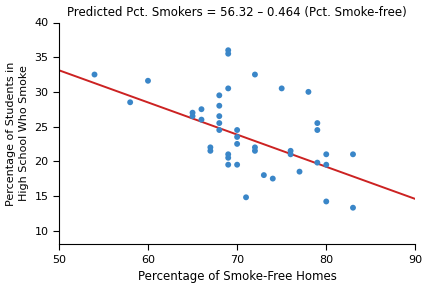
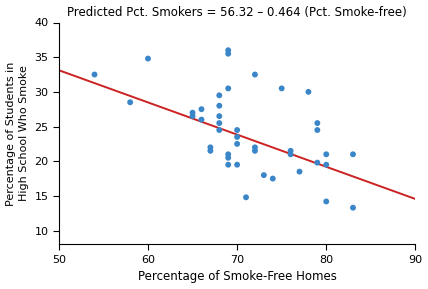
60: 31.6 -> 34.8
